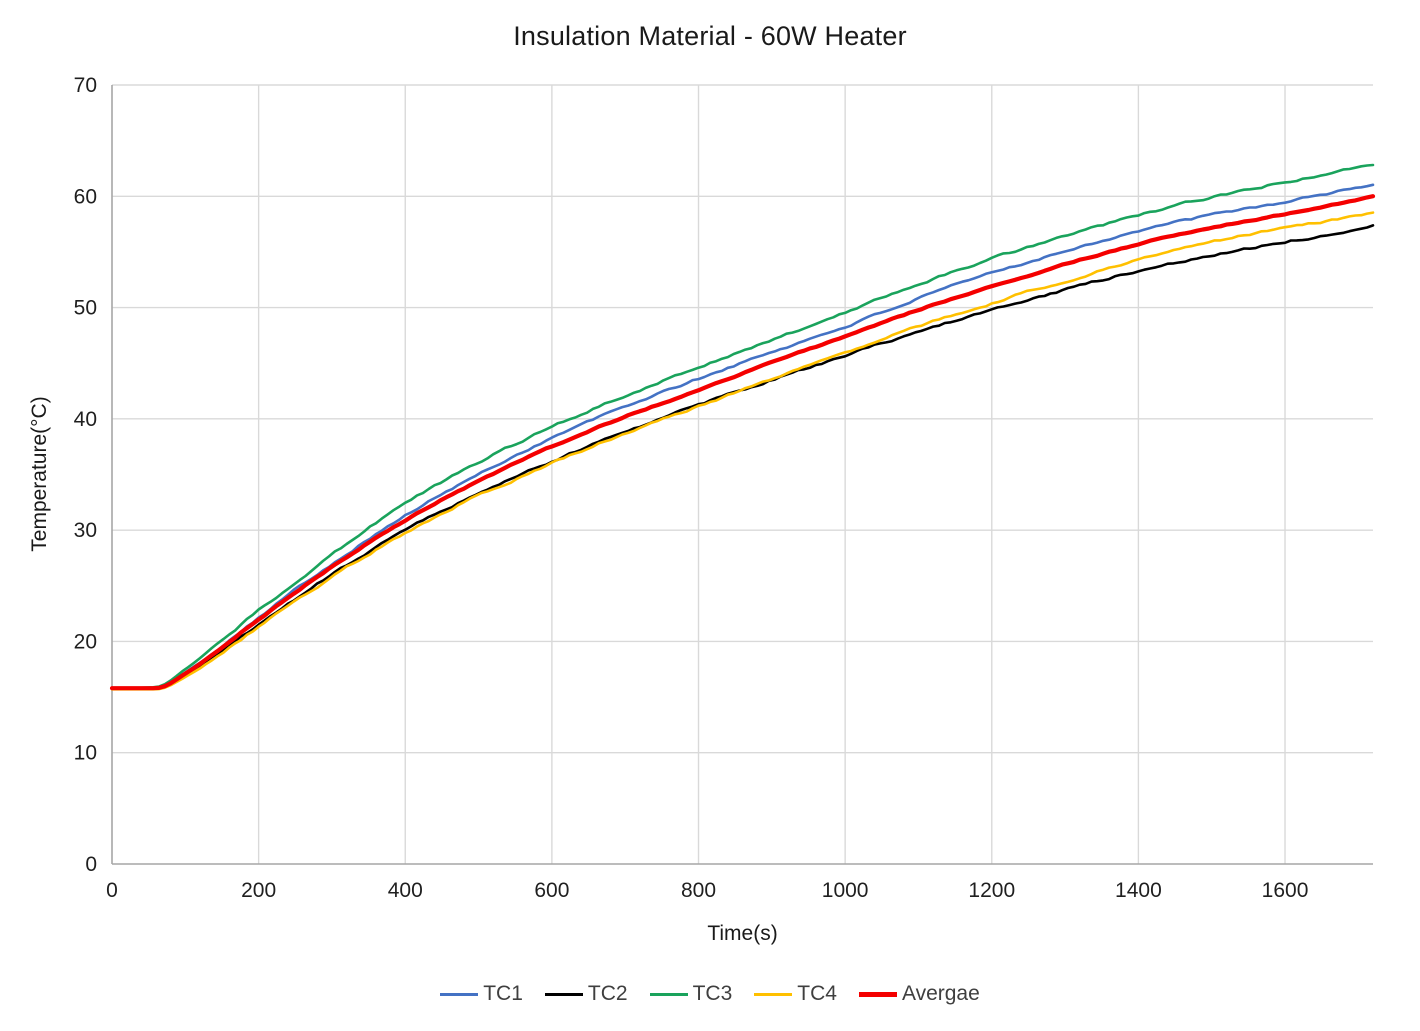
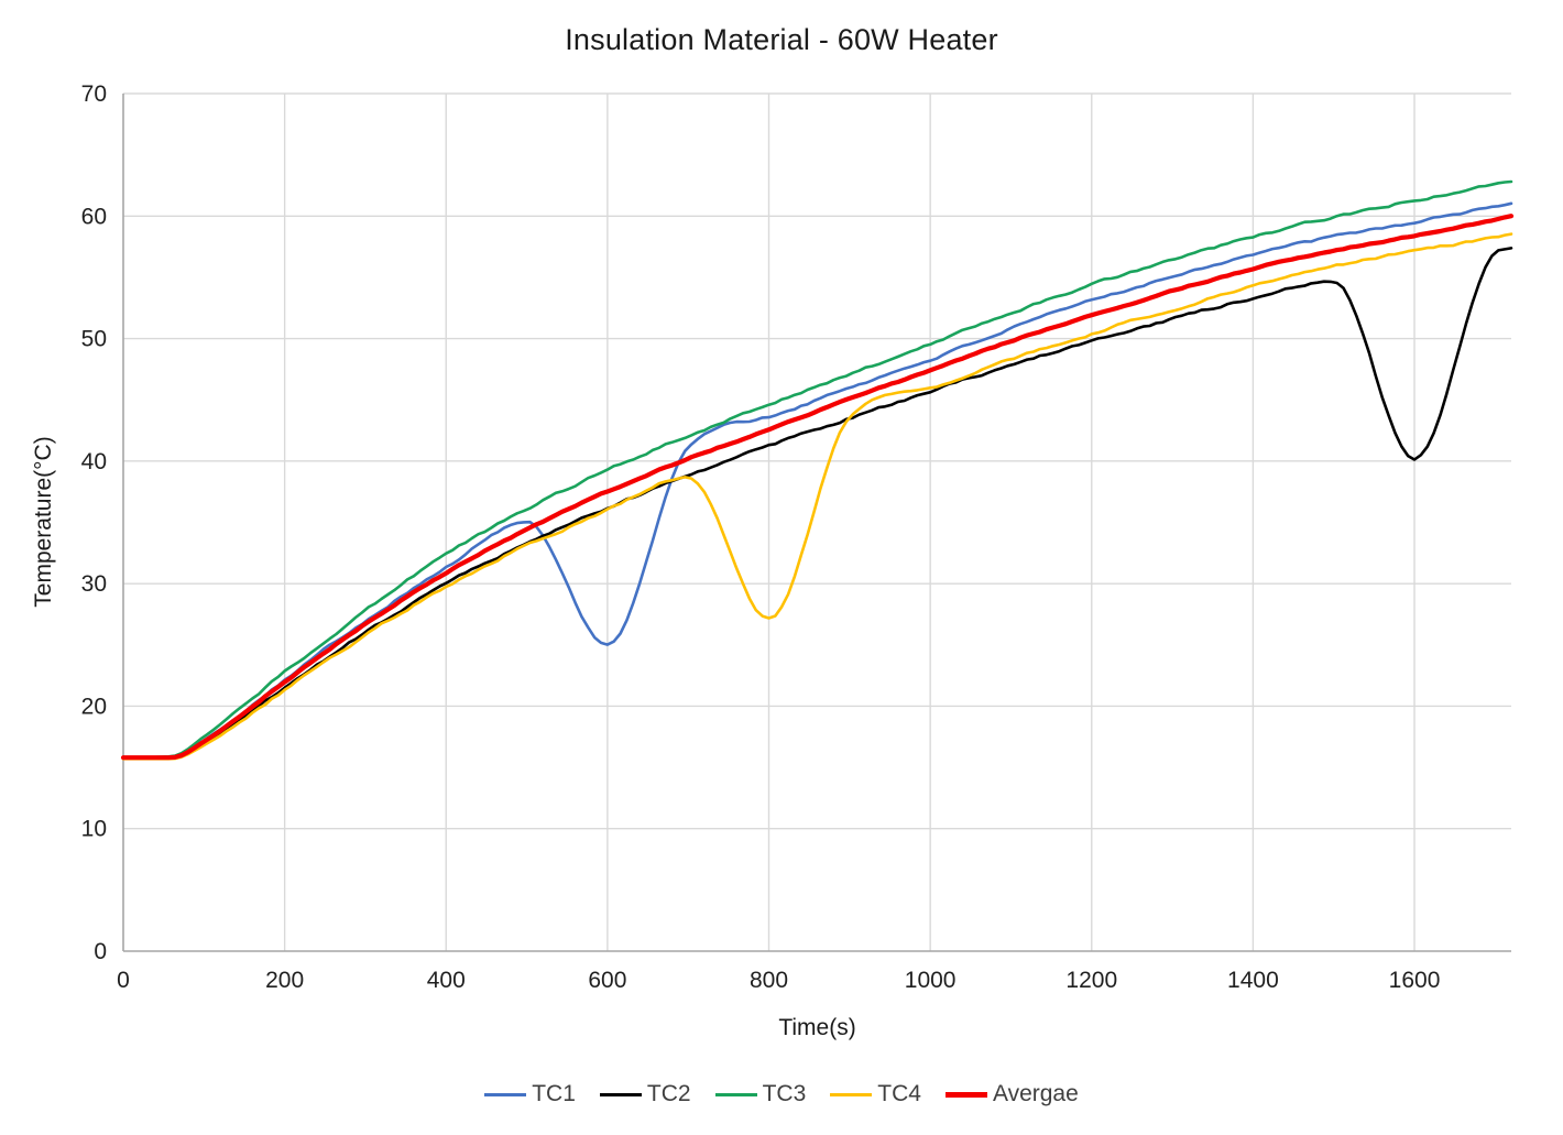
TC1/600: 38.3 -> 25.0
TC4/800: 41.1 -> 27.1
TC2/1600: 55.9 -> 40.2
